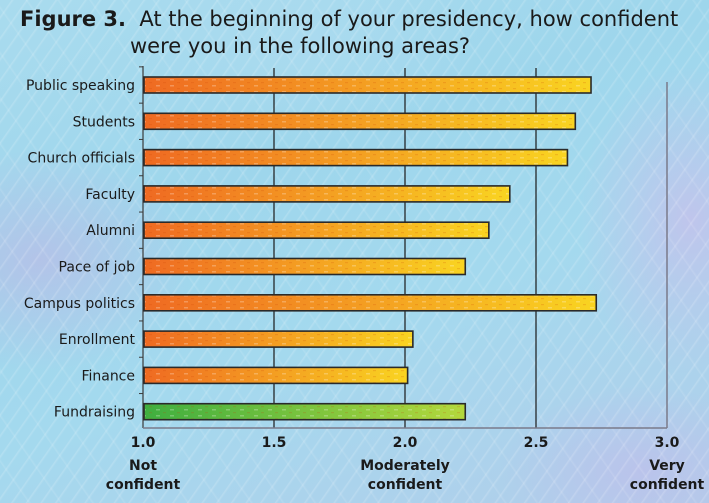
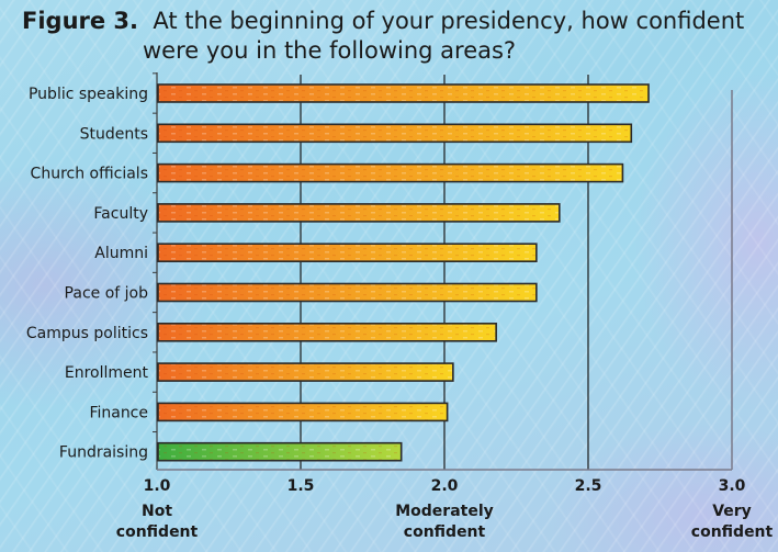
Pace of job: 2.23 -> 2.32
Campus politics: 2.73 -> 2.18
Fundraising: 2.23 -> 1.85
